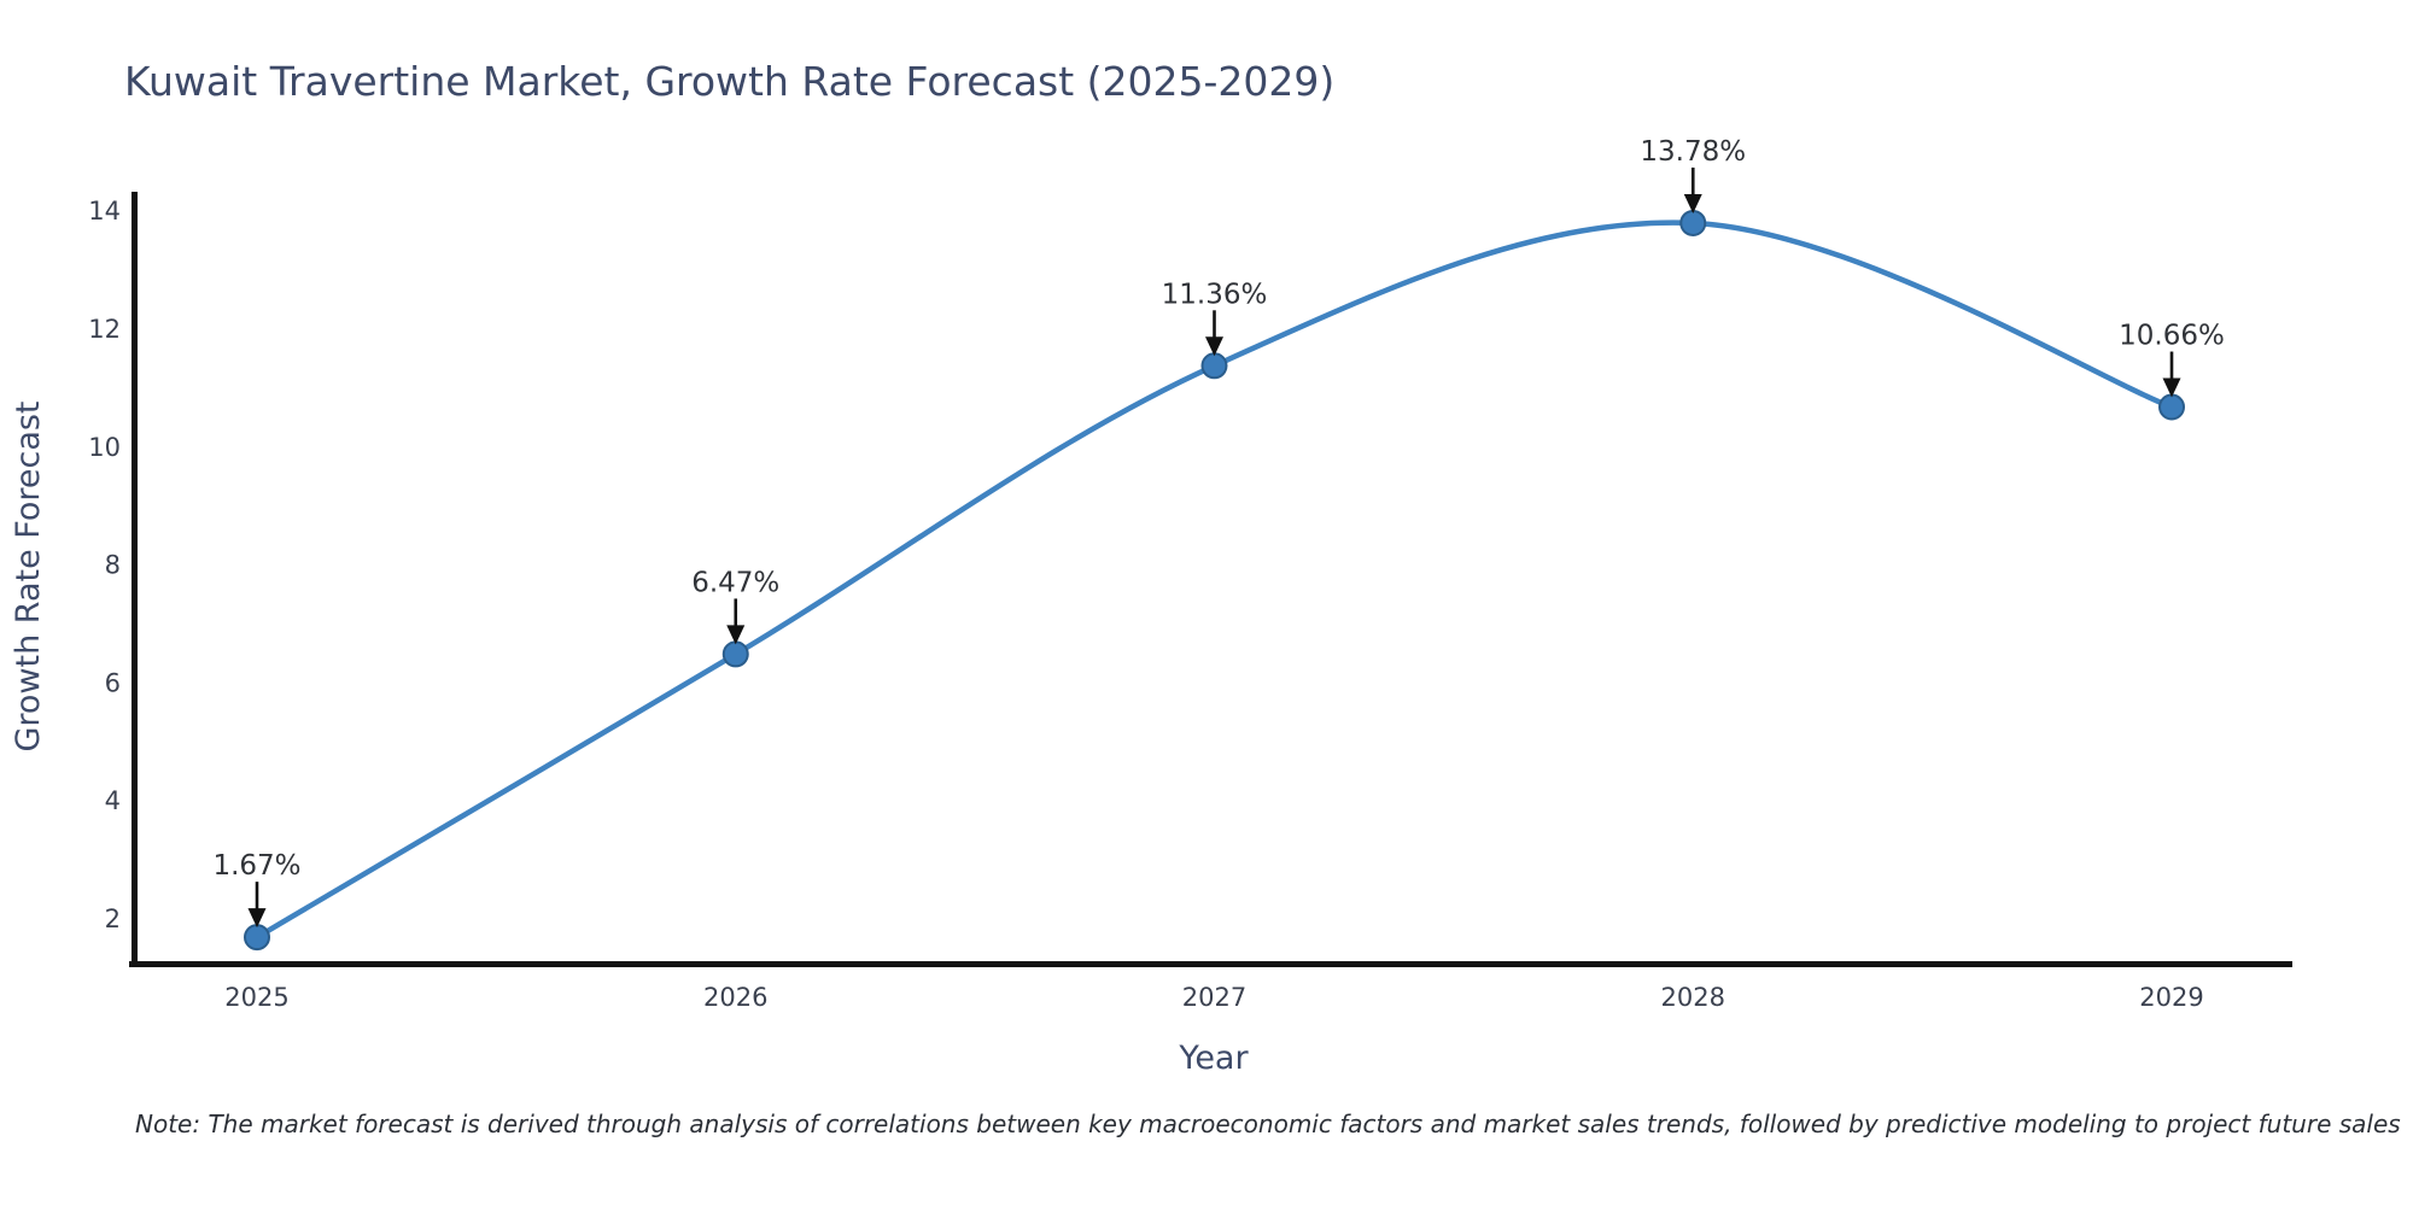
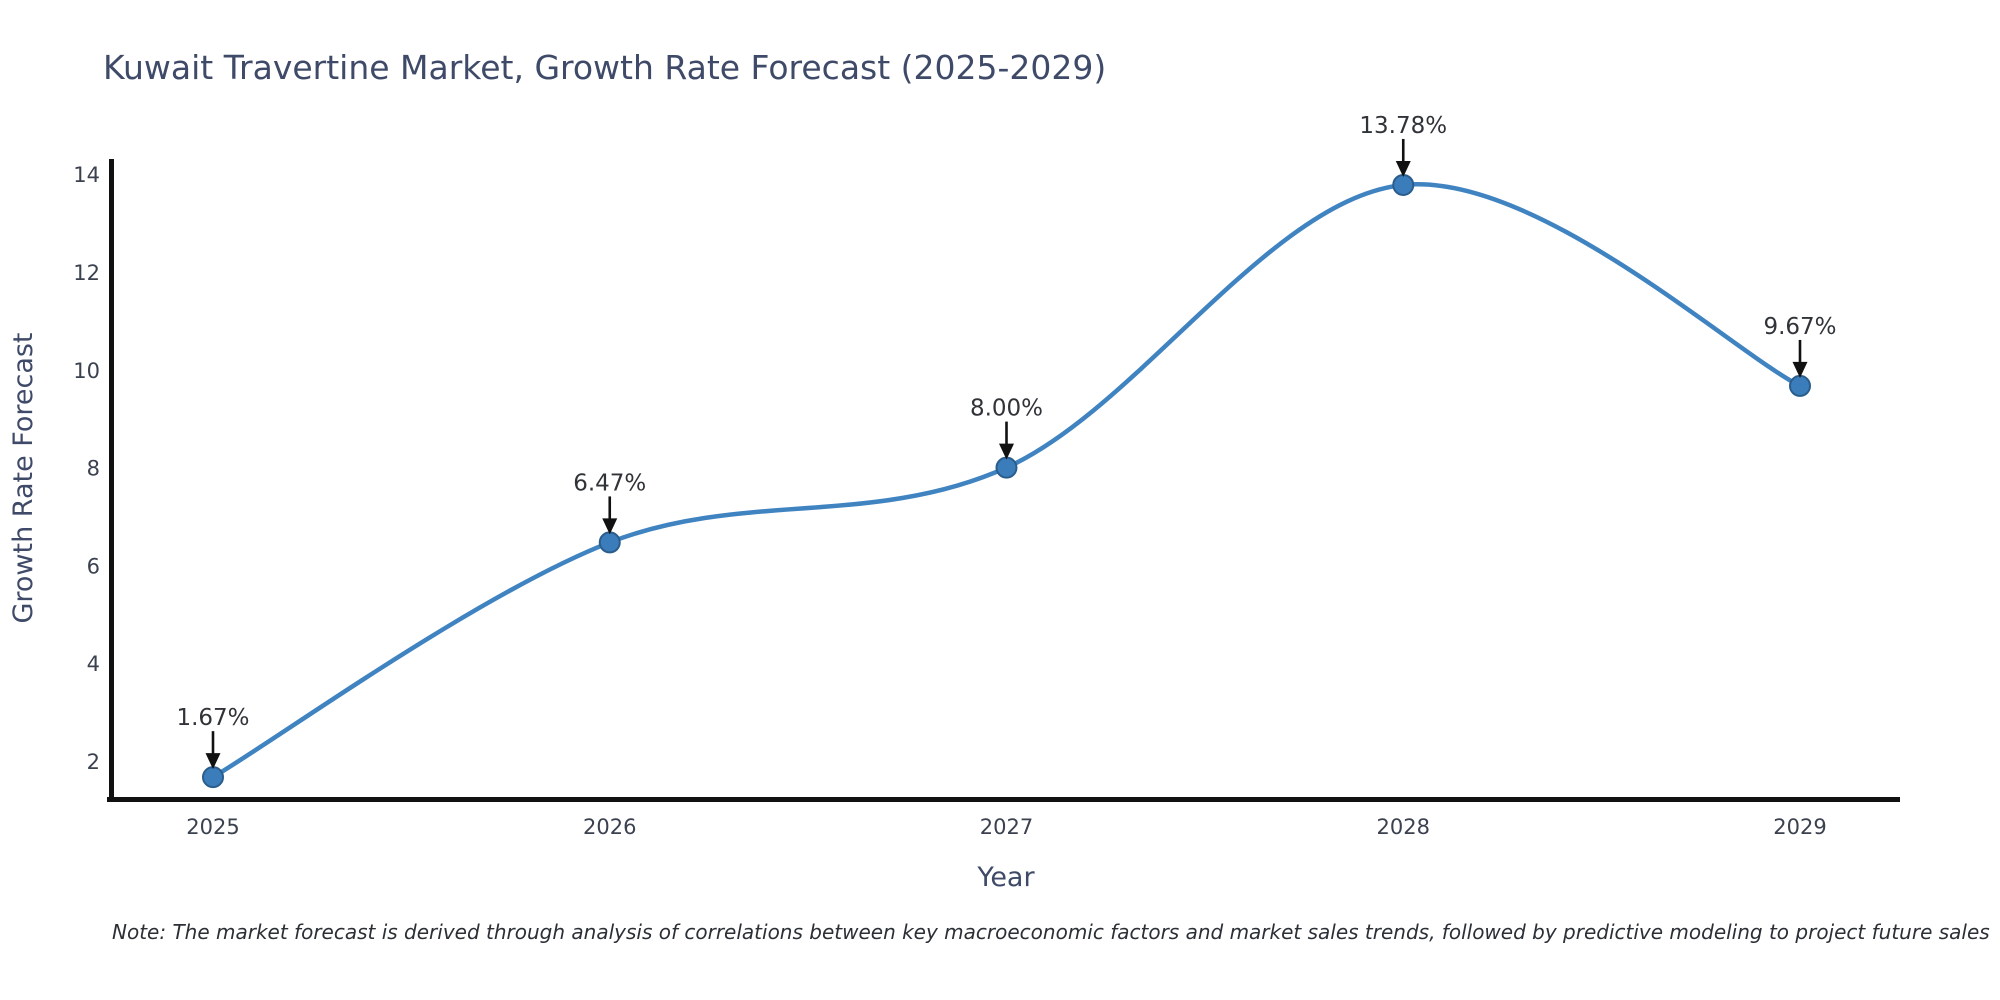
2027: 11.36% -> 8.00%
2029: 10.66% -> 9.67%
